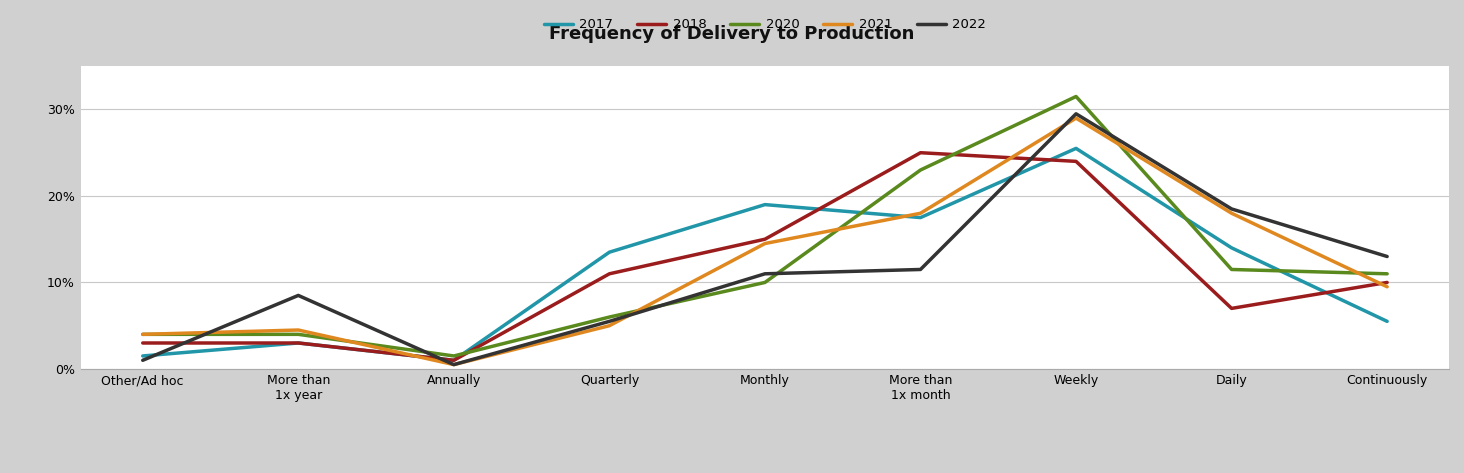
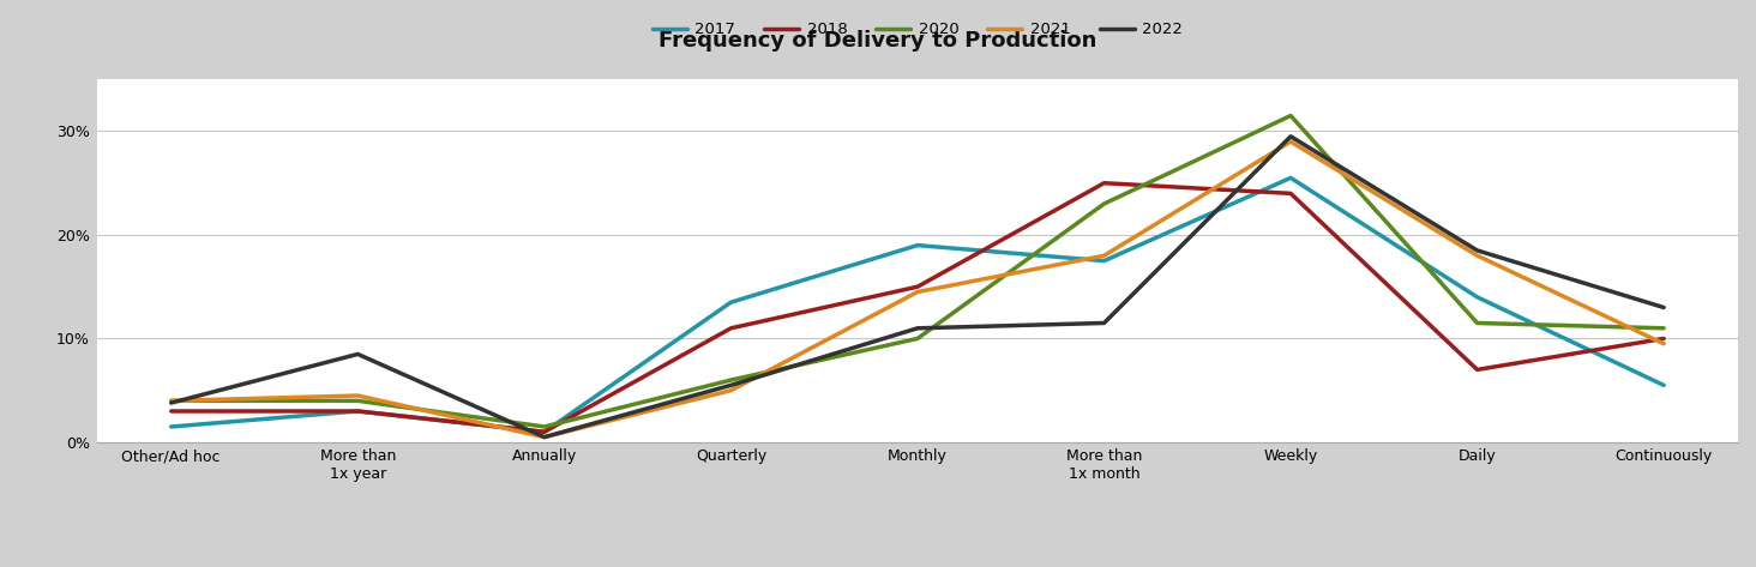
2022/Other/Ad hoc: 1.0% -> 3.8%
